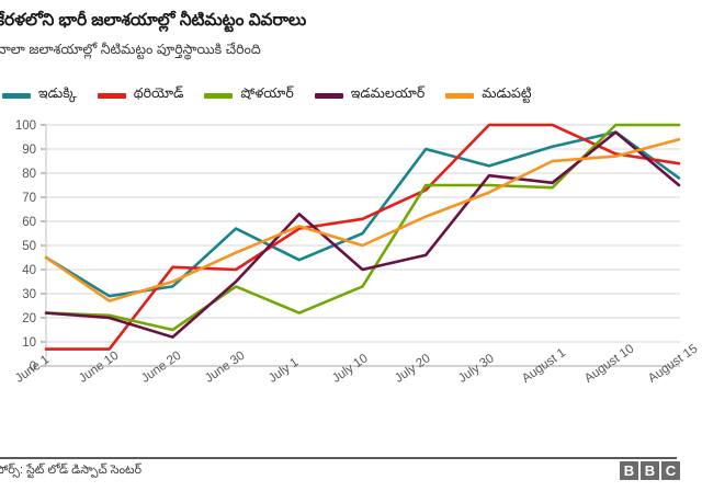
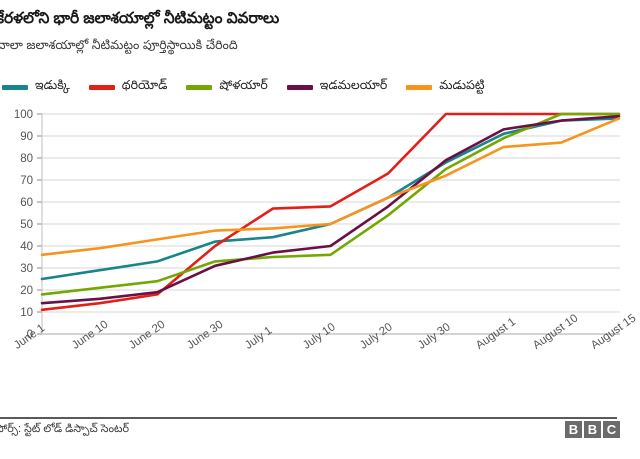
ఇడుక్కి/June 1: 45 -> 25
థరియోడ్/June 1: 7 -> 11
షోళయార్/June 1: 22 -> 18
ఇడమలయార్/June 1: 22 -> 14
మడుపట్టి/June 1: 45 -> 36
థరియోడ్/June 10: 7 -> 14
ఇడమలయార్/June 10: 20 -> 16
మడుపట్టి/June 10: 27 -> 39
థరియోడ్/June 20: 41 -> 18
షోళయార్/June 20: 15 -> 24
ఇడమలయార్/June 20: 12 -> 19
మడుపట్టి/June 20: 35 -> 43
ఇడుక్కి/June 30: 57 -> 42
ఇడమలయార్/June 30: 35 -> 31
షోళయార్/July 1: 22 -> 35
ఇడమలయార్/July 1: 63 -> 37
మడుపట్టి/July 1: 58 -> 48
ఇడుక్కి/July 10: 55 -> 50
థరియోడ్/July 10: 61 -> 58
షోళయార్/July 10: 33 -> 36
ఇడుక్కి/July 20: 90 -> 62
షోళయార్/July 20: 75 -> 54
ఇడమలయార్/July 20: 46 -> 58
ఇడుక్కి/July 30: 83 -> 78
షోళయార్/August 1: 74 -> 89
ఇడమలయార్/August 1: 76 -> 93
థరియోడ్/August 10: 88 -> 100
ఇడుక్కి/August 15: 78 -> 98
థరియోడ్/August 15: 84 -> 100
ఇడమలయార్/August 15: 75 -> 99
మడుపట్టి/August 15: 94 -> 98
